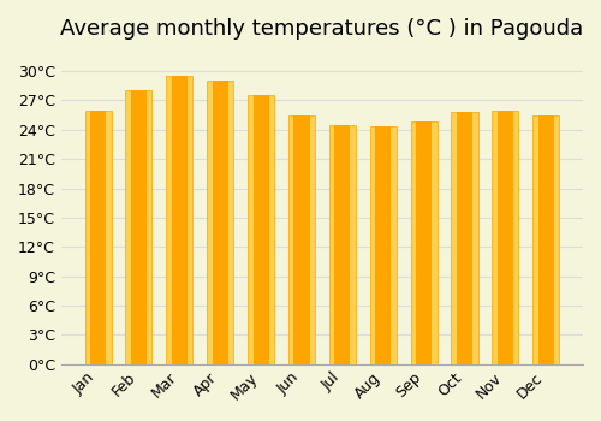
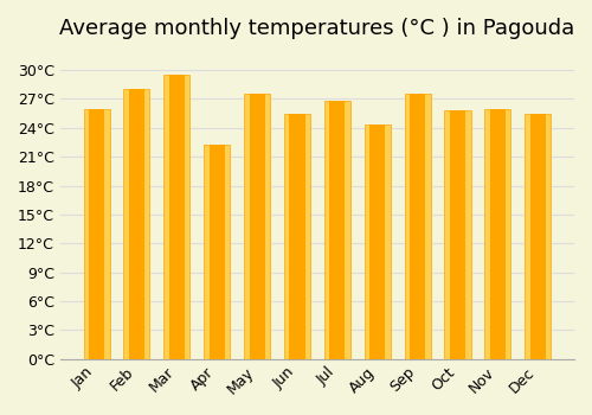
Apr: 29.0°C -> 22.2°C
Jul: 24.5°C -> 26.8°C
Sep: 24.8°C -> 27.6°C
